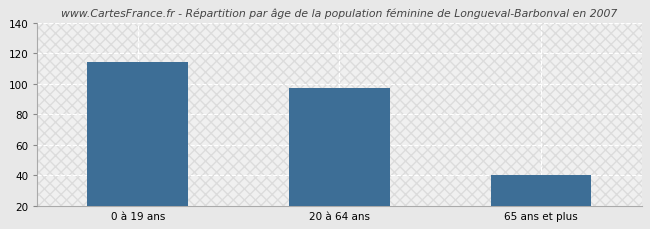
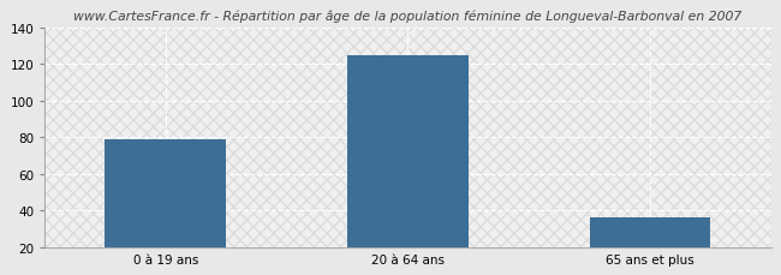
0 à 19 ans: 114 -> 79
20 à 64 ans: 97 -> 125
65 ans et plus: 40 -> 36
